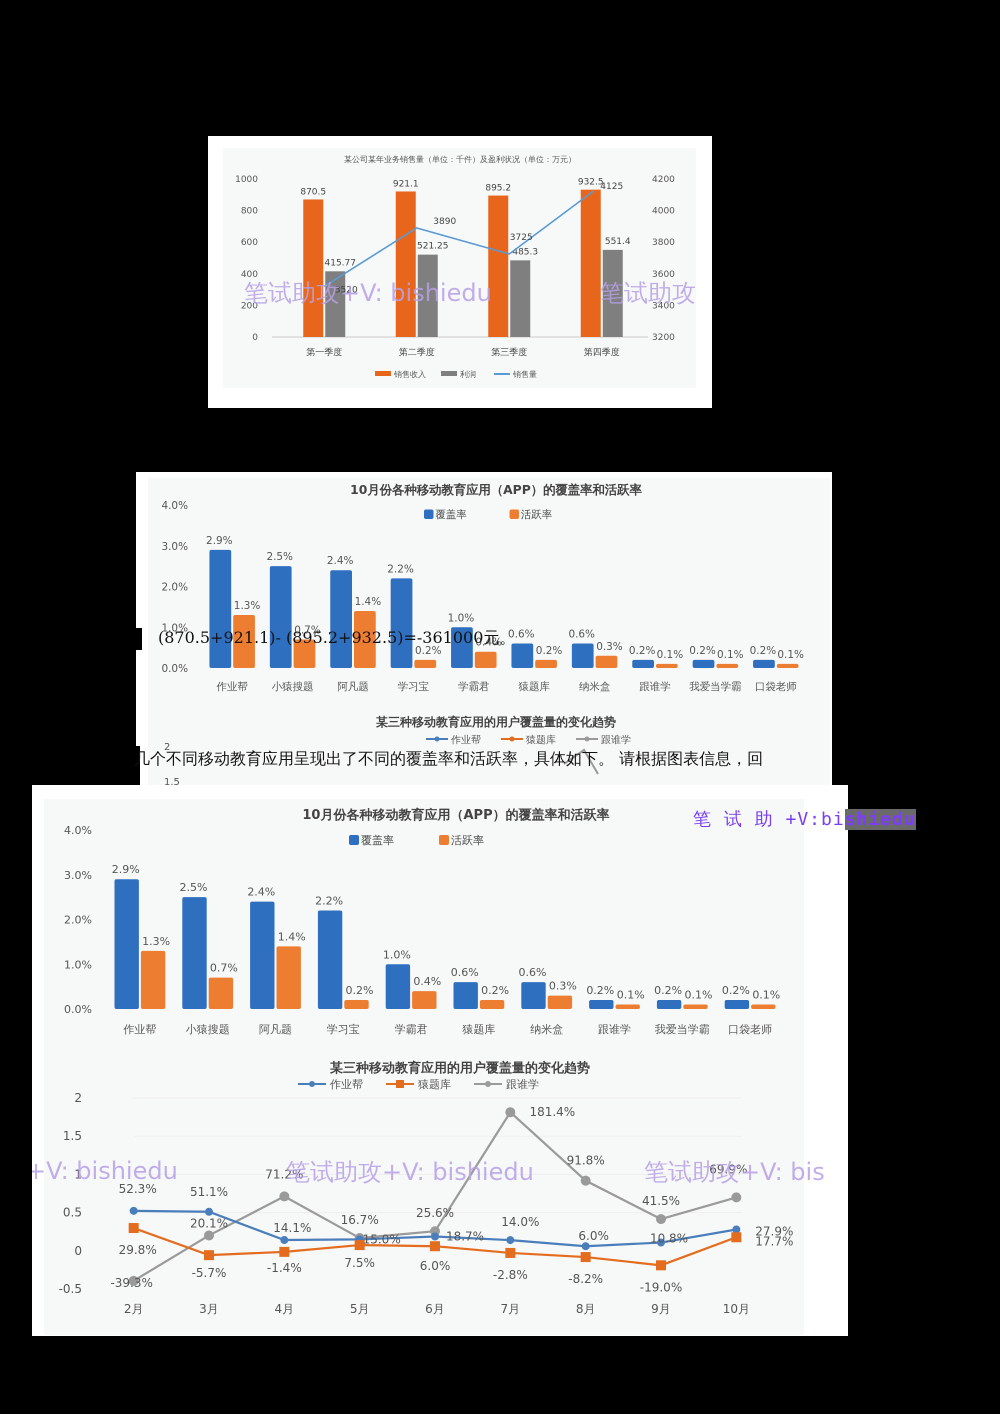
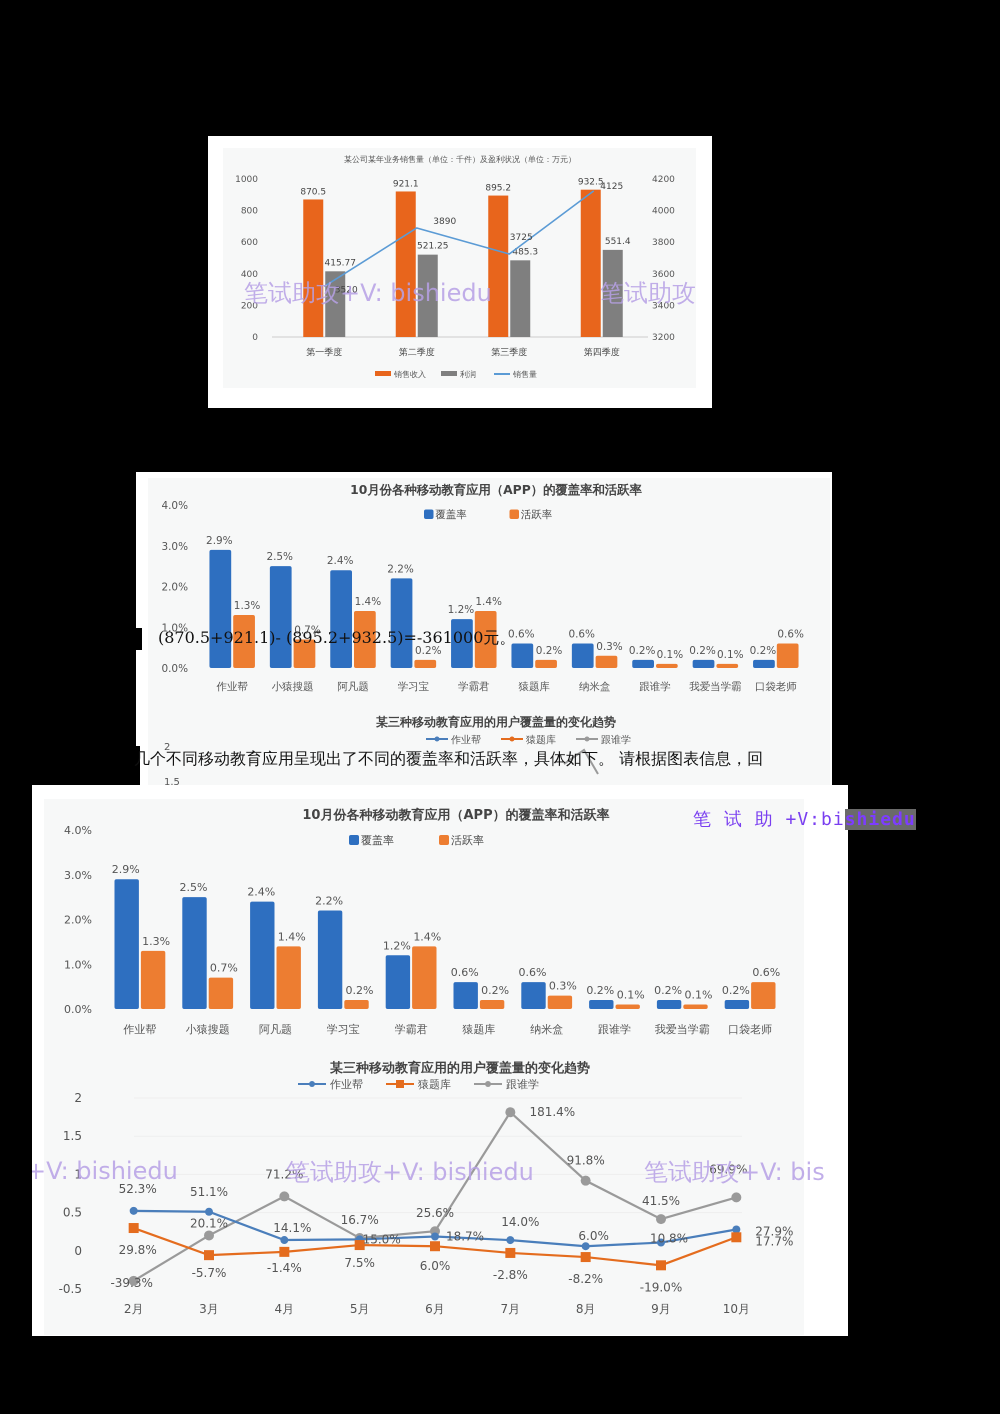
10月份各种移动教育应用（APP）的覆盖率和活跃率/覆盖率/学霸君: 1.0% -> 1.2%
10月份各种移动教育应用（APP）的覆盖率和活跃率/活跃率/学霸君: 0.4% -> 1.4%
10月份各种移动教育应用（APP）的覆盖率和活跃率/活跃率/口袋老师: 0.1% -> 0.6%
